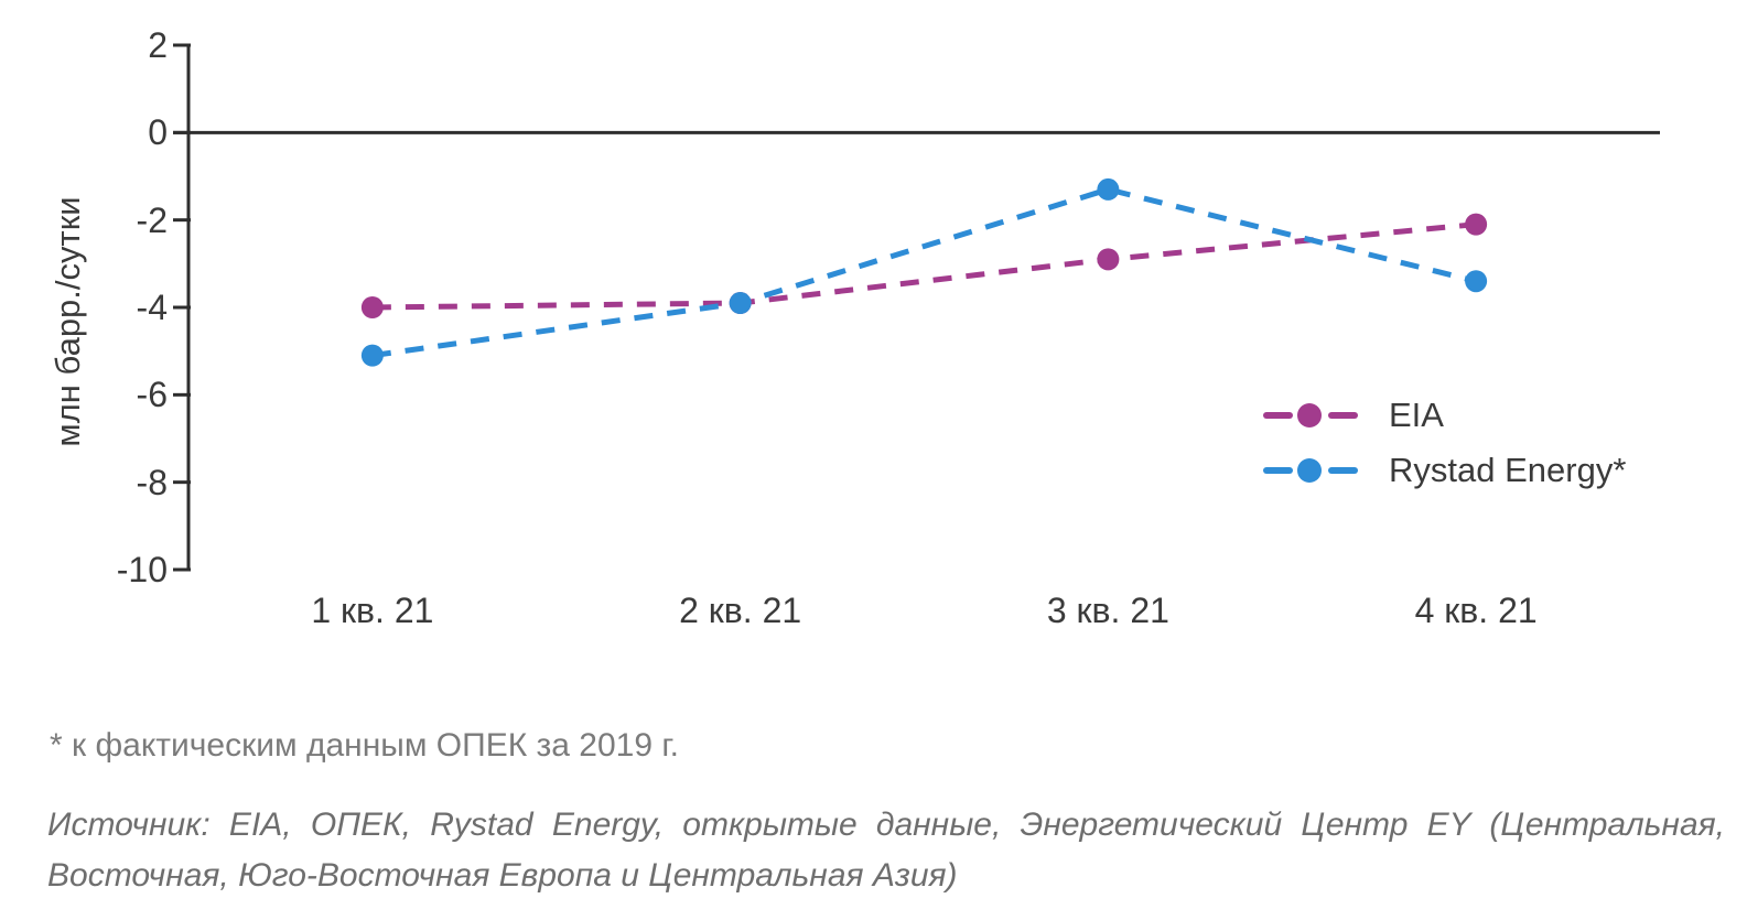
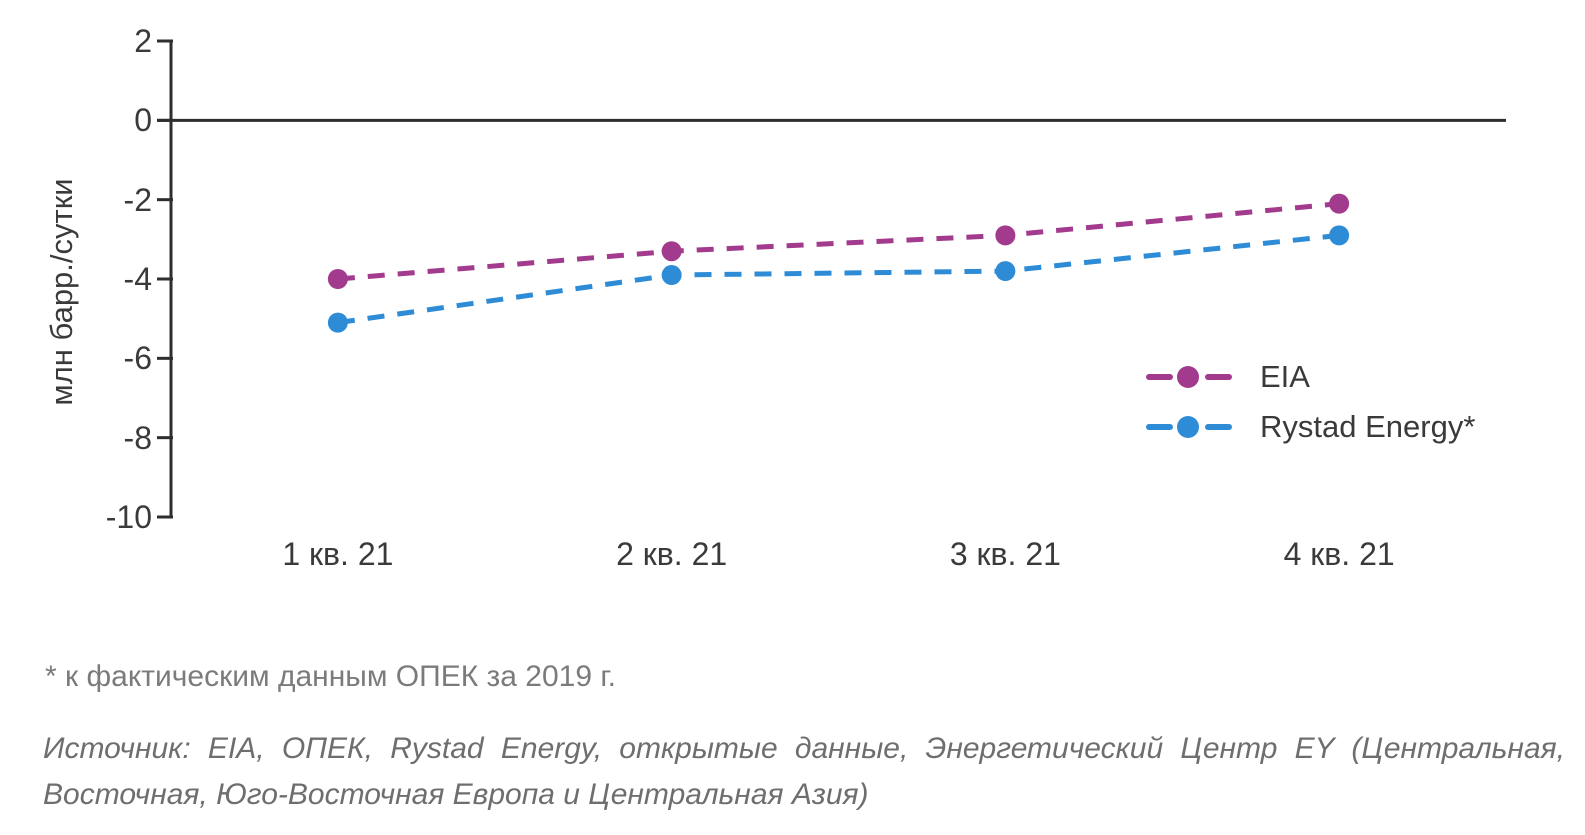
EIA/2 кв. 21: -3.9 -> -3.3
Rystad Energy*/3 кв. 21: -1.3 -> -3.8
Rystad Energy*/4 кв. 21: -3.4 -> -2.9
